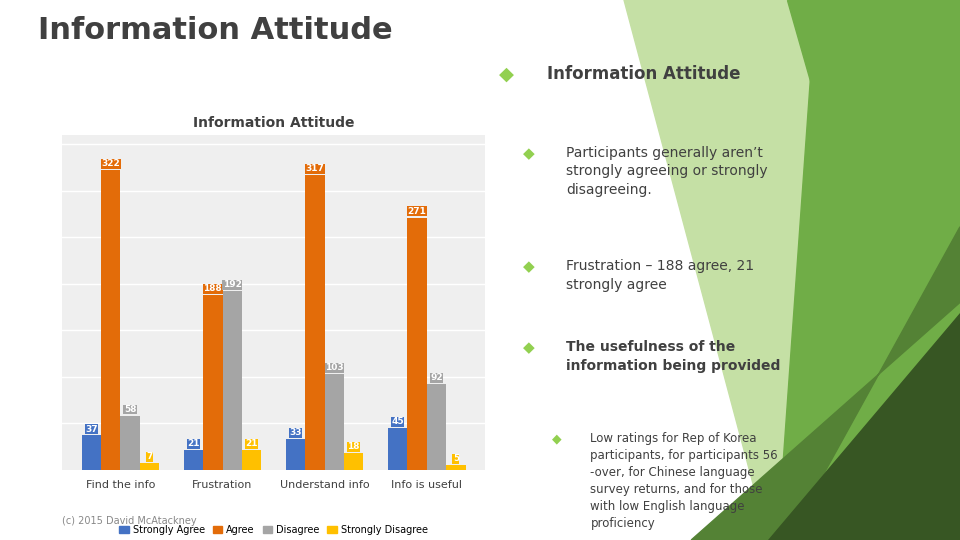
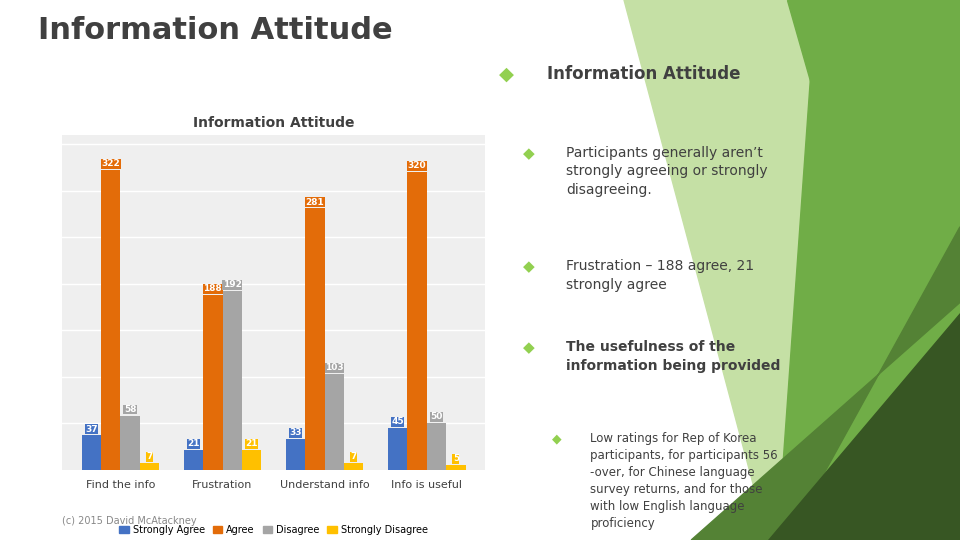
Agree/Understand info: 317 -> 281
Strongly Disagree/Understand info: 18 -> 7
Agree/Info is useful: 271 -> 320
Disagree/Info is useful: 92 -> 50
